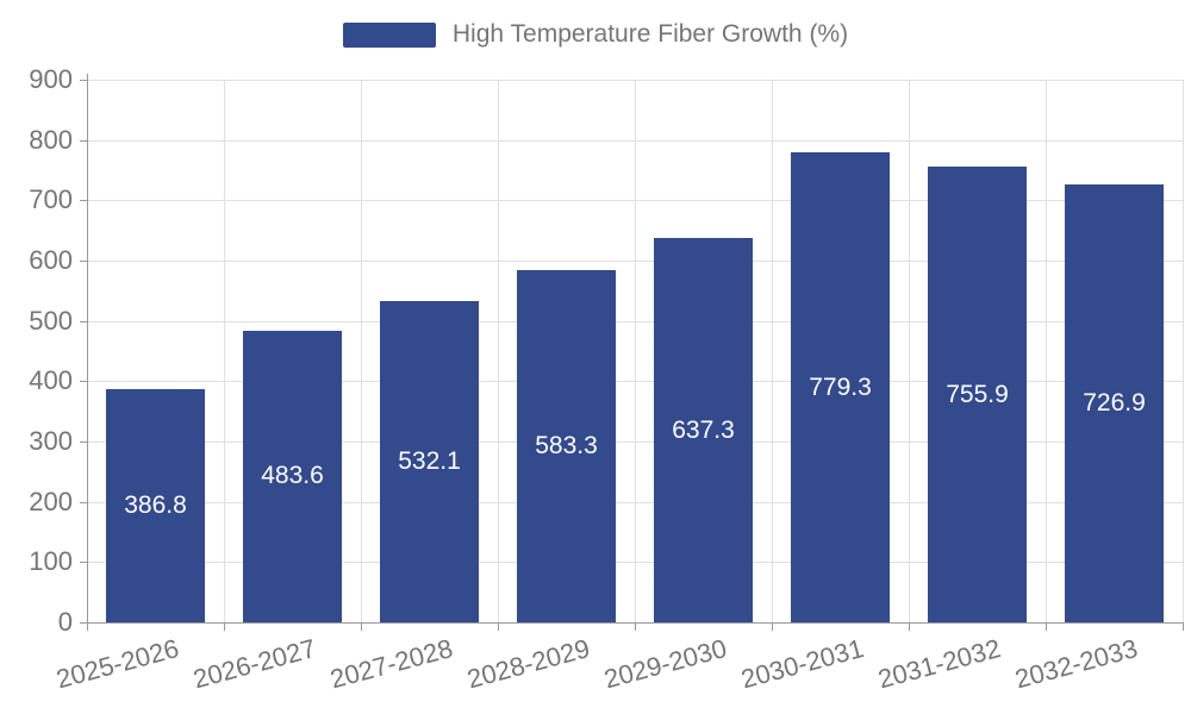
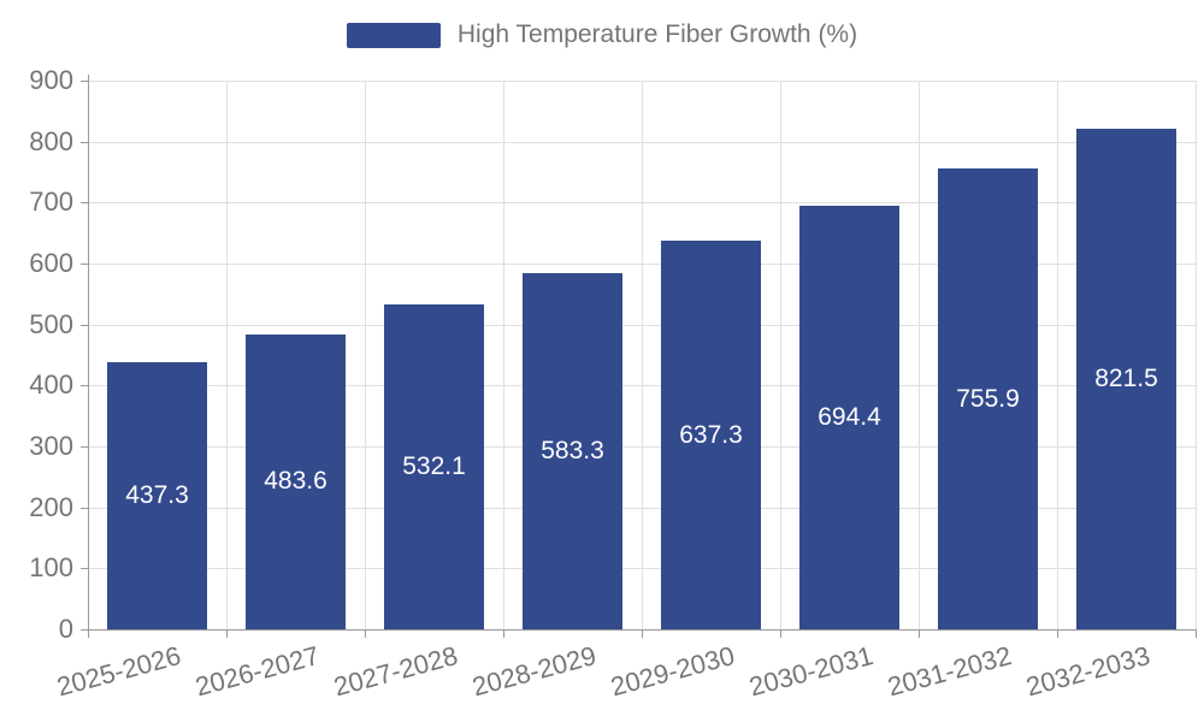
2025-2026: 386.8 -> 437.3
2030-2031: 779.3 -> 694.4
2032-2033: 726.9 -> 821.5
